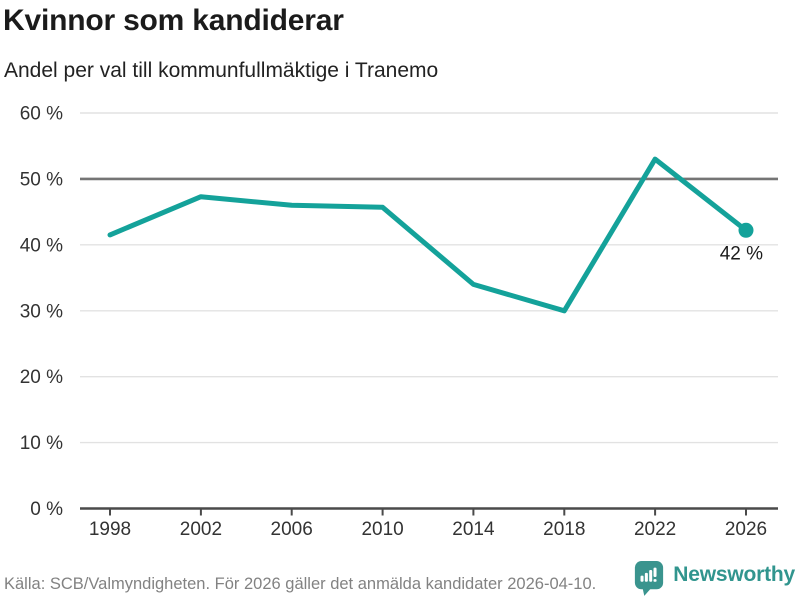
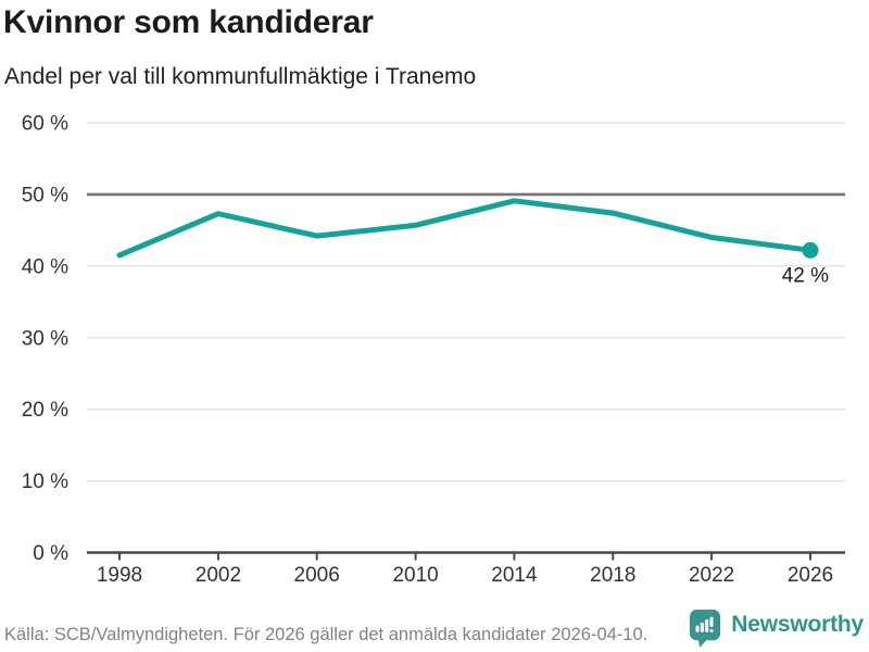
2006: 46% -> 44%
2014: 34% -> 49%
2018: 30% -> 47%
2022: 53% -> 44%
